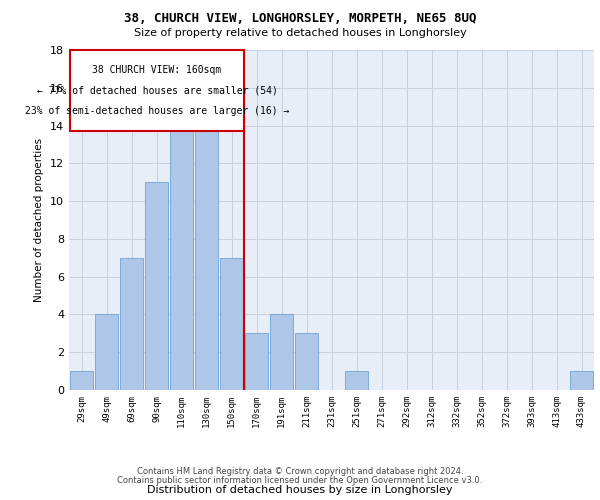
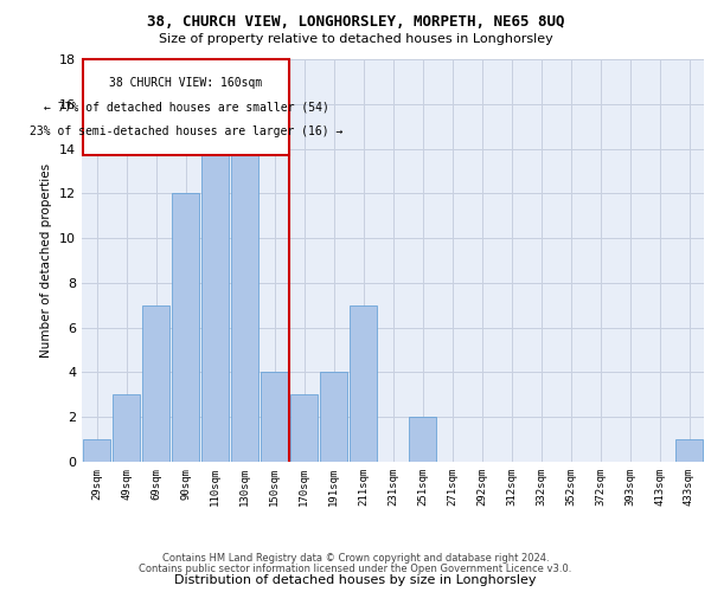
49sqm: 4 -> 3
90sqm: 11 -> 12
150sqm: 7 -> 4
211sqm: 3 -> 7
251sqm: 1 -> 2
